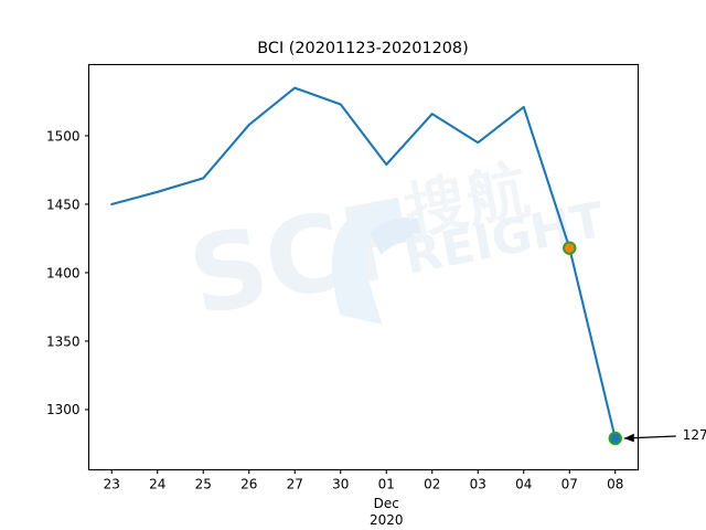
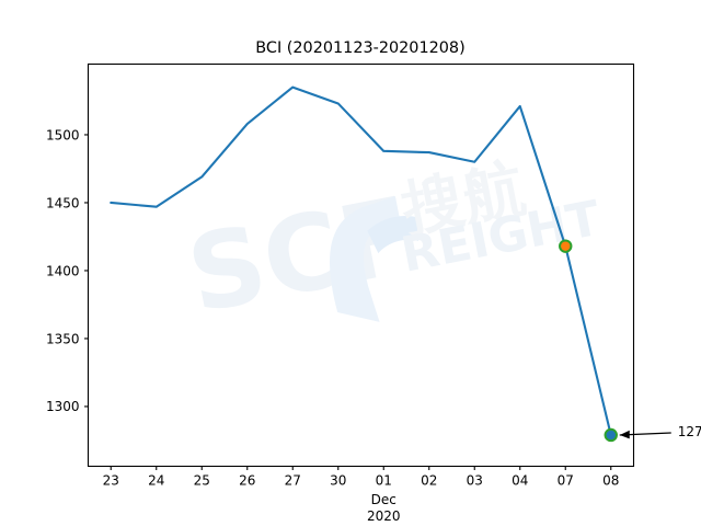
24: 1459 -> 1447
01: 1479 -> 1488
02: 1516 -> 1487
03: 1495 -> 1480
